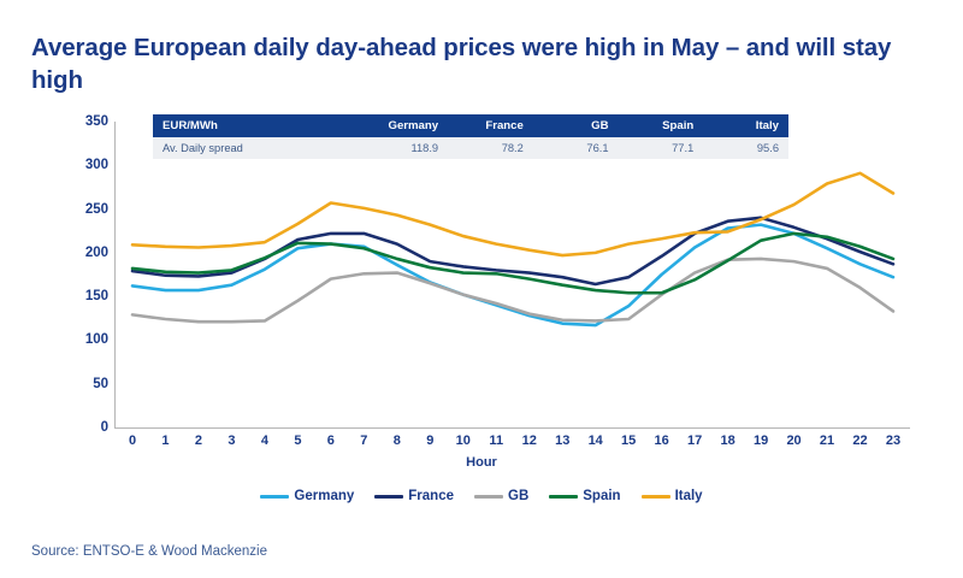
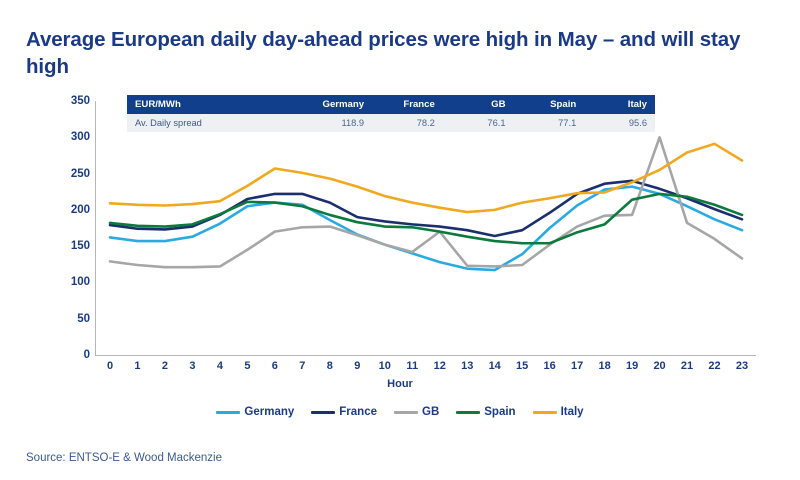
GB/12: 130 -> 170
Spain/18: 190 -> 180
GB/20: 190 -> 300
